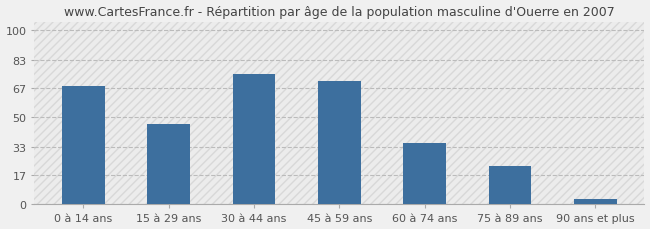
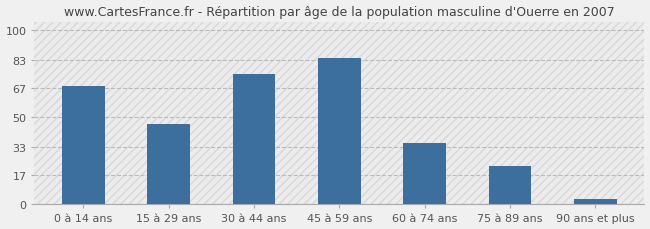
45 à 59 ans: 71 -> 84
